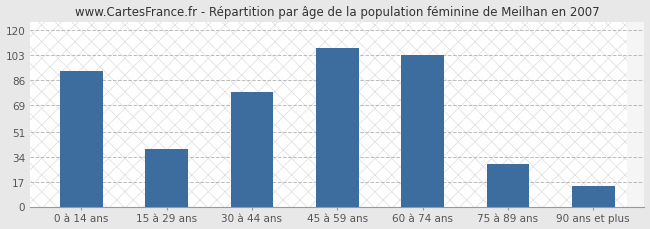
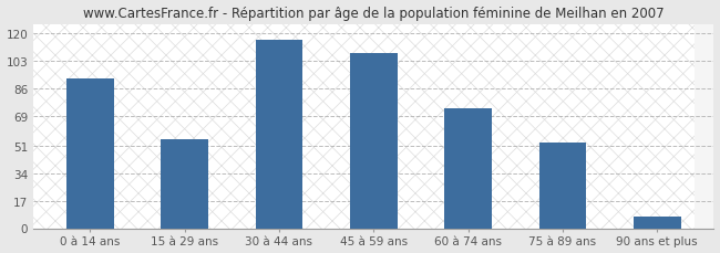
15 à 29 ans: 39 -> 55
30 à 44 ans: 78 -> 116
60 à 74 ans: 103 -> 74
75 à 89 ans: 29 -> 53
90 ans et plus: 14 -> 7
